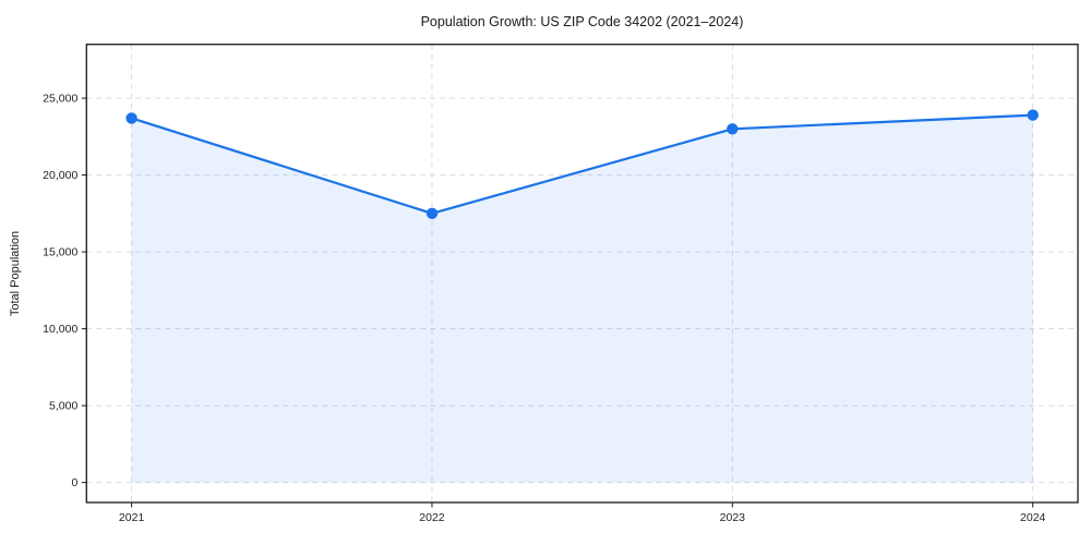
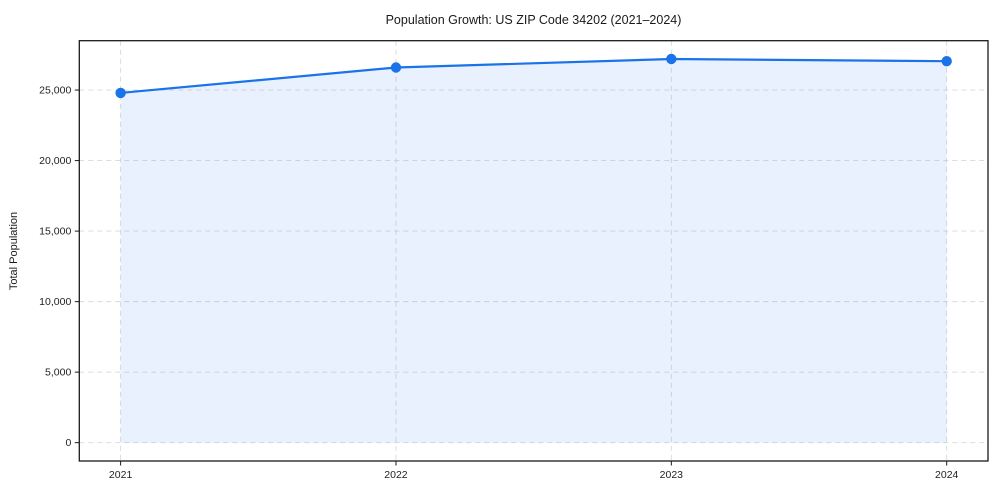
2021: 23700 -> 24800
2022: 17500 -> 26600
2023: 23000 -> 27200
2024: 23900 -> 27000
